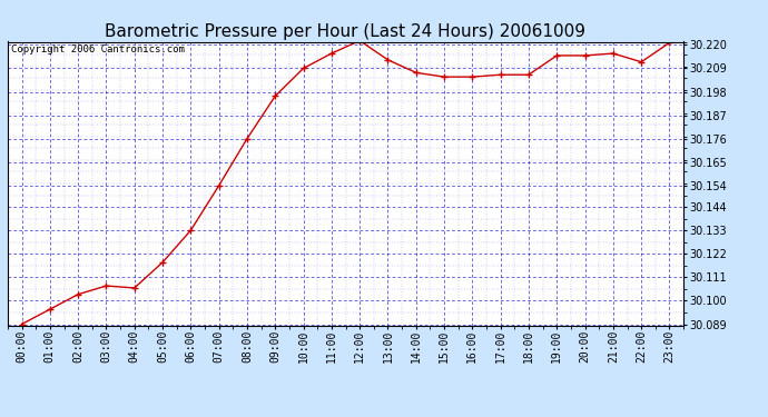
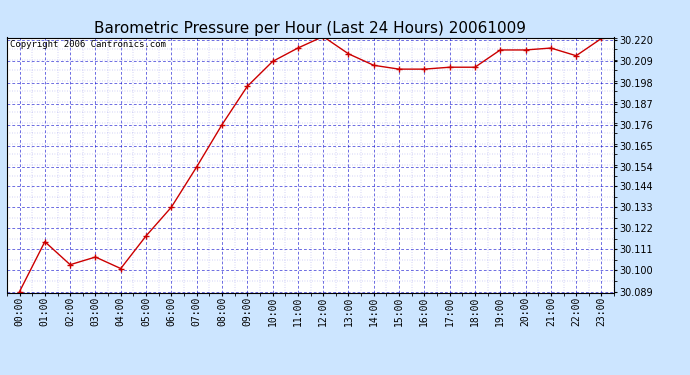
01:00: 30.096 -> 30.115
04:00: 30.106 -> 30.101
